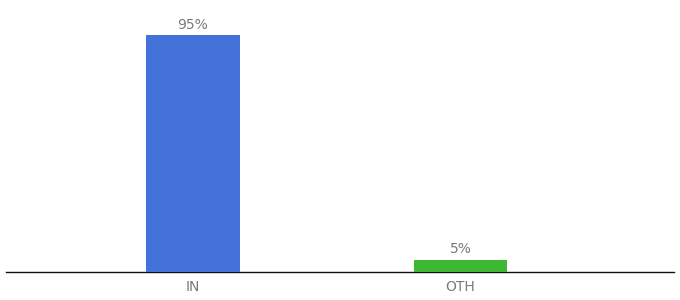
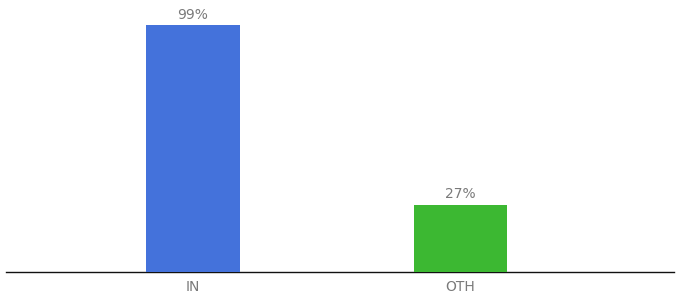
IN: 95% -> 99%
OTH: 5% -> 27%
